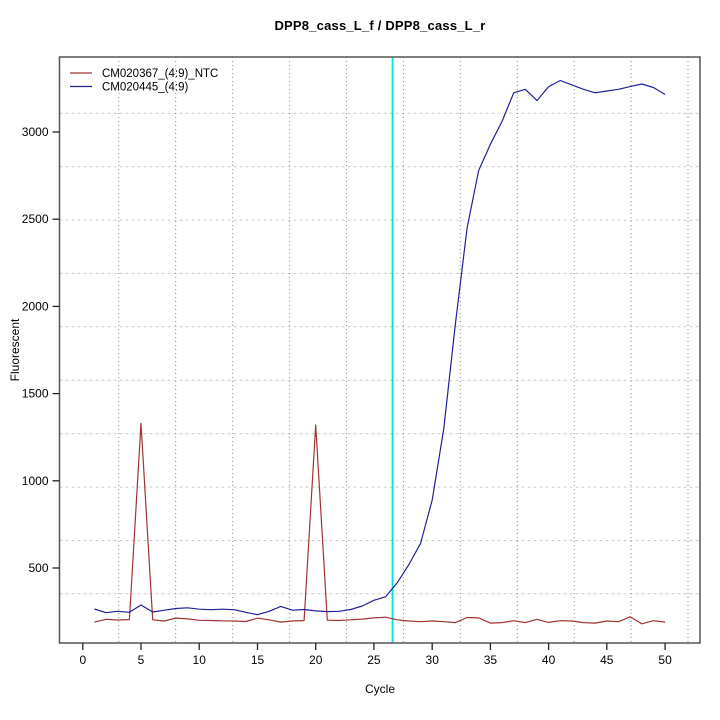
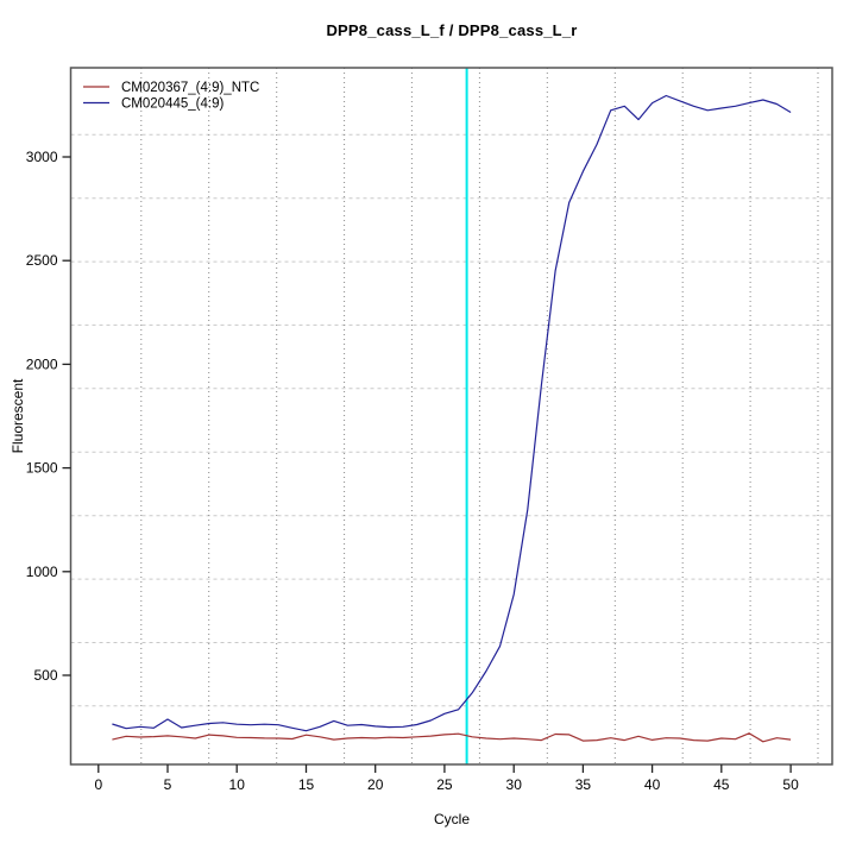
CM020367_(4:9)_NTC/5: 1330 -> 210
CM020367_(4:9)_NTC/20: 1320 -> 200
